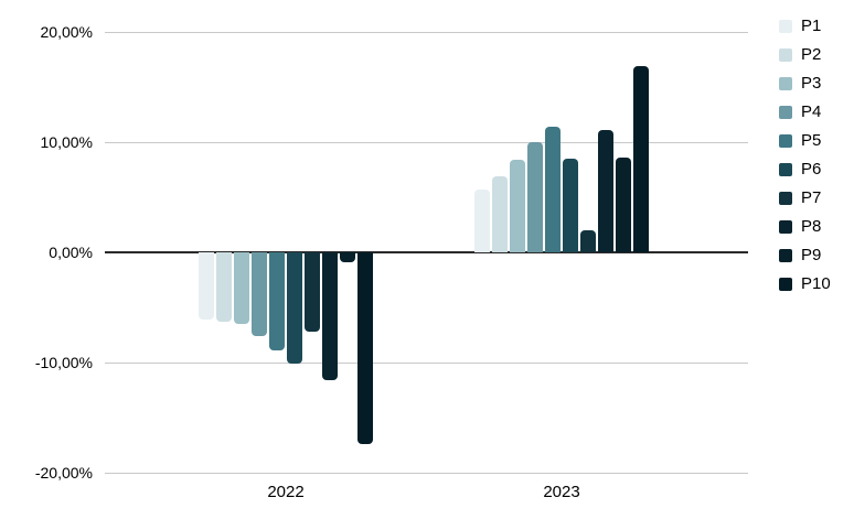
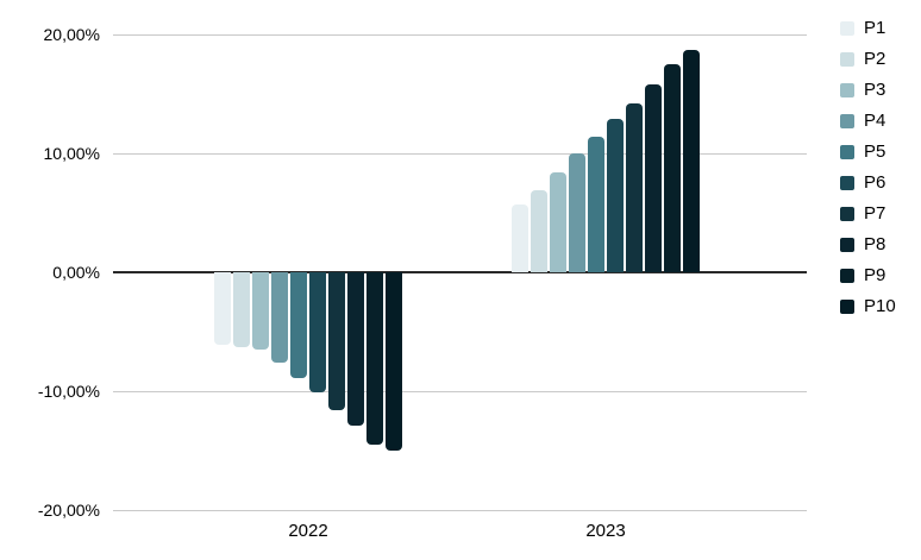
P7/2022: -7,2% -> -11,6%
P8/2022: -11,6% -> -12,9%
P9/2022: -0,9% -> -14,5%
P10/2022: -17,4% -> -15,0%
P6/2023: 8,5% -> 12,9%
P7/2023: 2,0% -> 14,2%
P8/2023: 11,1% -> 15,8%
P9/2023: 8,6% -> 17,5%
P10/2023: 16,9% -> 18,7%
